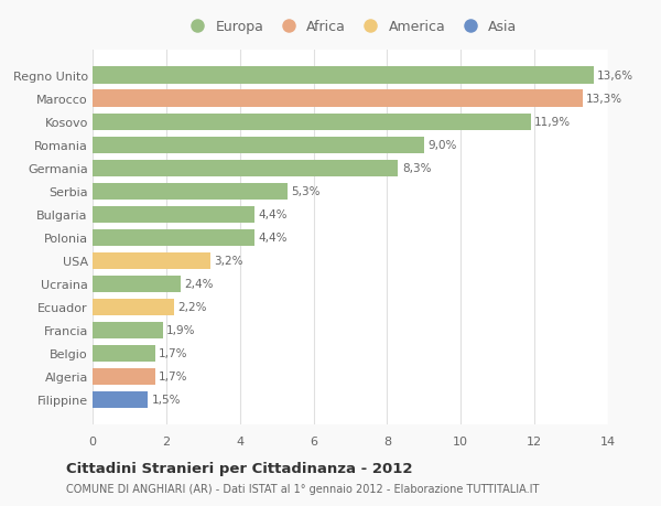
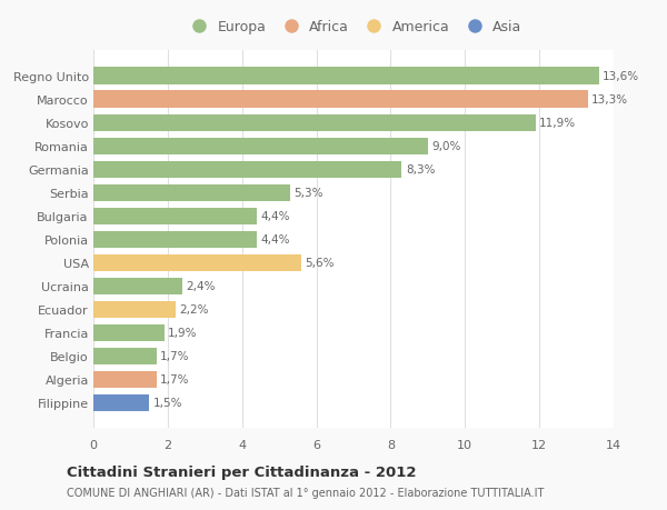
USA: 3,2% -> 5,6%
